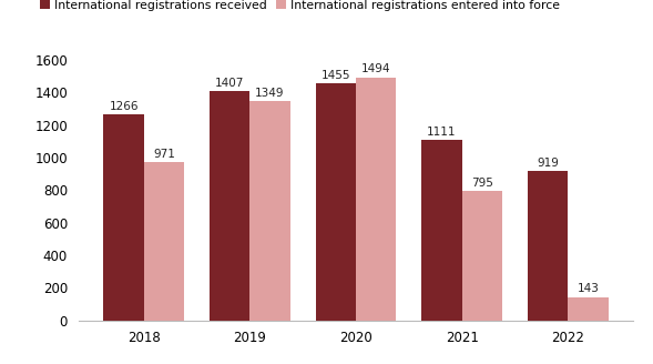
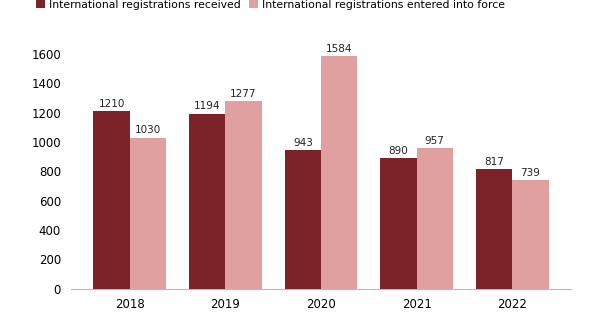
International registrations received/2018: 1266 -> 1210
International registrations entered into force/2018: 971 -> 1030
International registrations received/2019: 1407 -> 1194
International registrations entered into force/2019: 1349 -> 1277
International registrations received/2020: 1455 -> 943
International registrations entered into force/2020: 1494 -> 1584
International registrations received/2021: 1111 -> 890
International registrations entered into force/2021: 795 -> 957
International registrations received/2022: 919 -> 817
International registrations entered into force/2022: 143 -> 739
